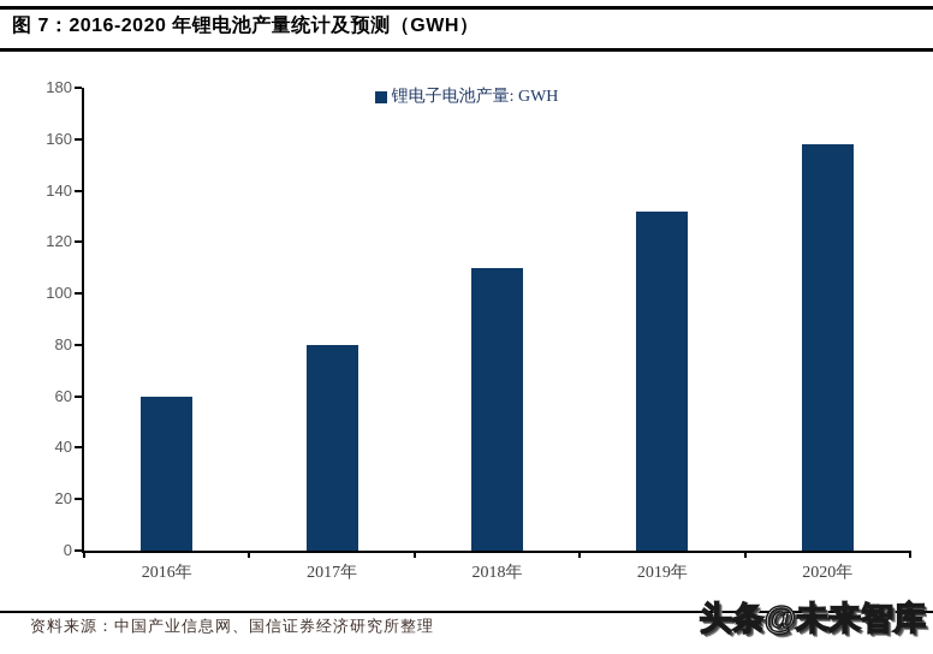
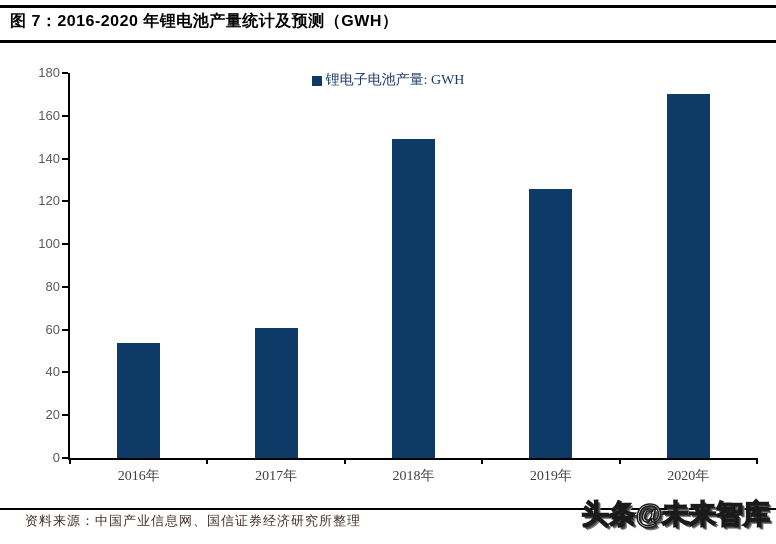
2016年: 60 -> 54
2017年: 80 -> 61
2018年: 110 -> 149
2019年: 132 -> 126
2020年: 158 -> 170
